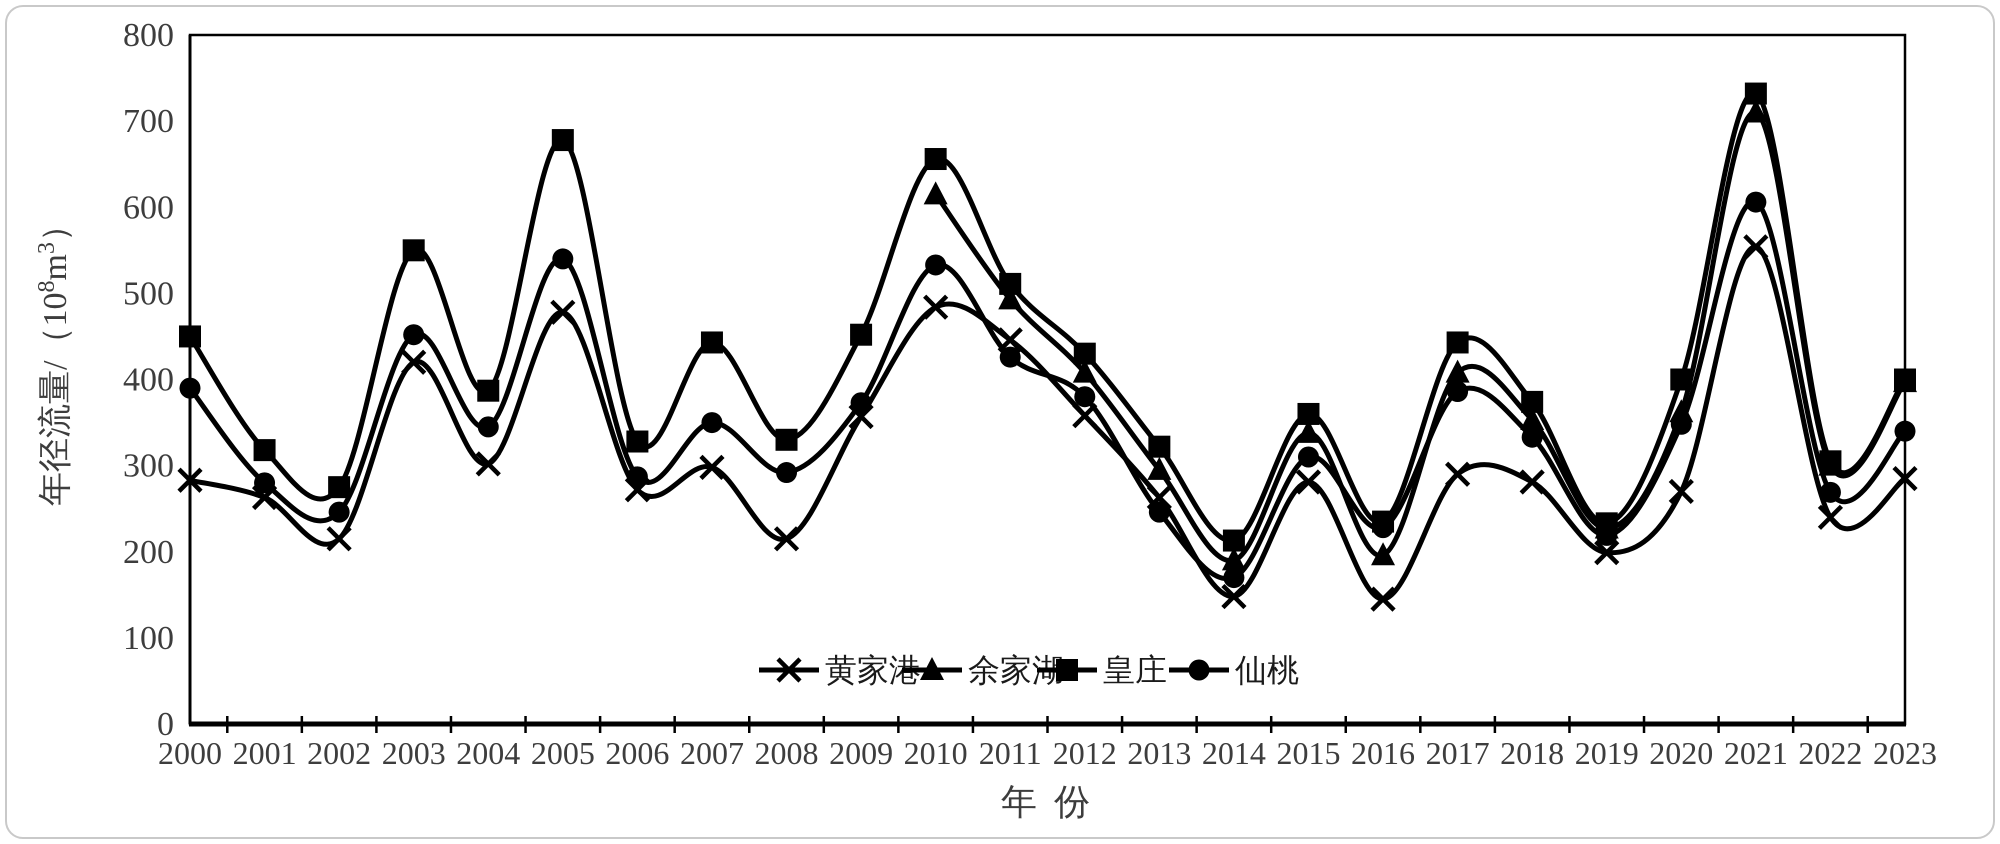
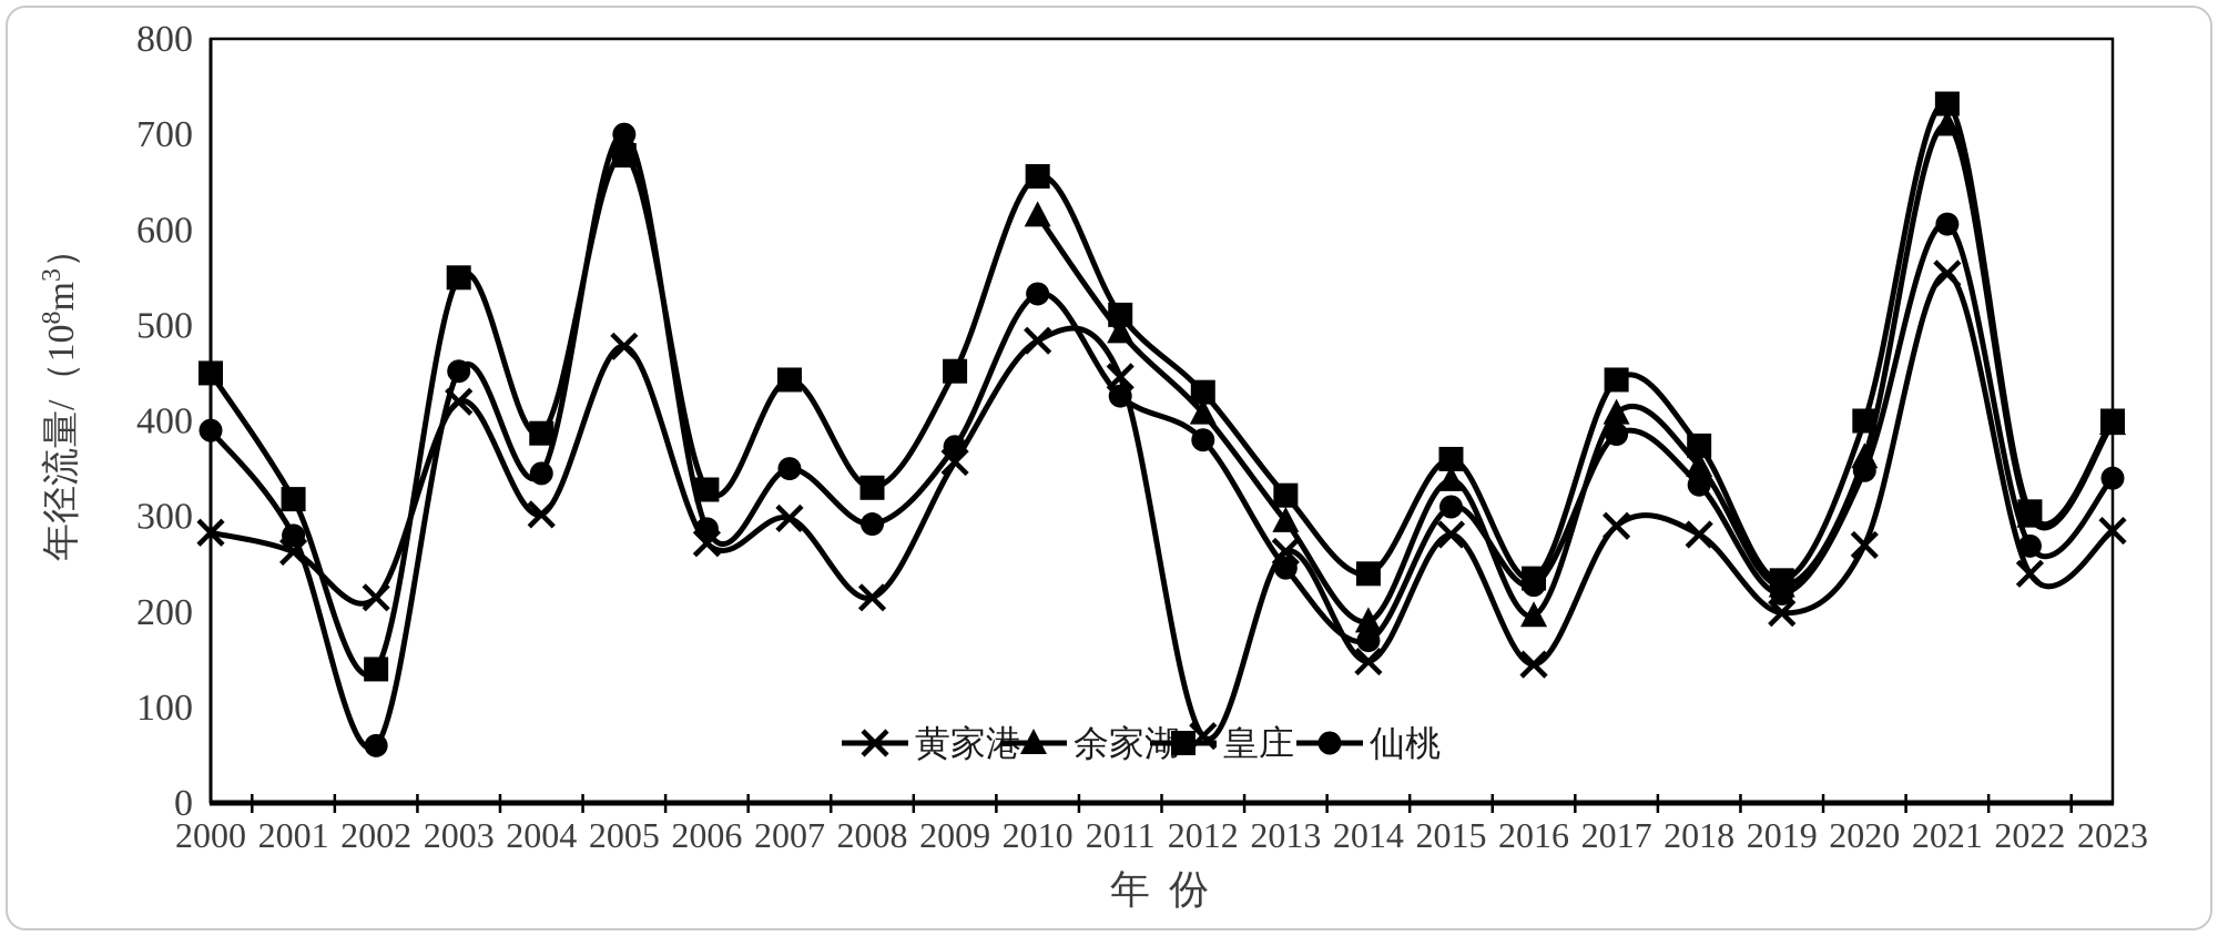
皇庄/2002: 280 -> 140
仙桃/2002: 250 -> 60
仙桃/2005: 540 -> 700
黄家港/2012: 360 -> 70
皇庄/2014: 210 -> 240
